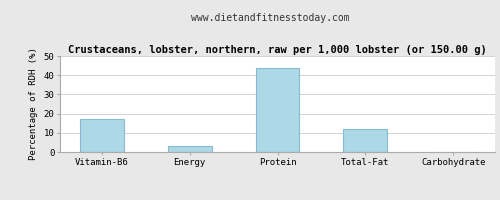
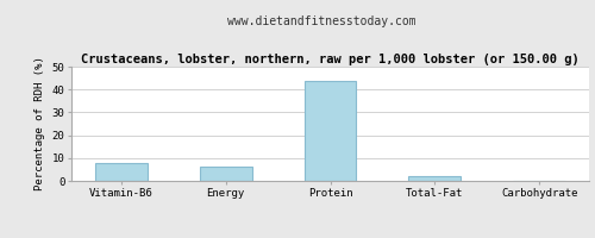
Vitamin-B6: 17 -> 8
Energy: 3 -> 6
Total-Fat: 12 -> 2
